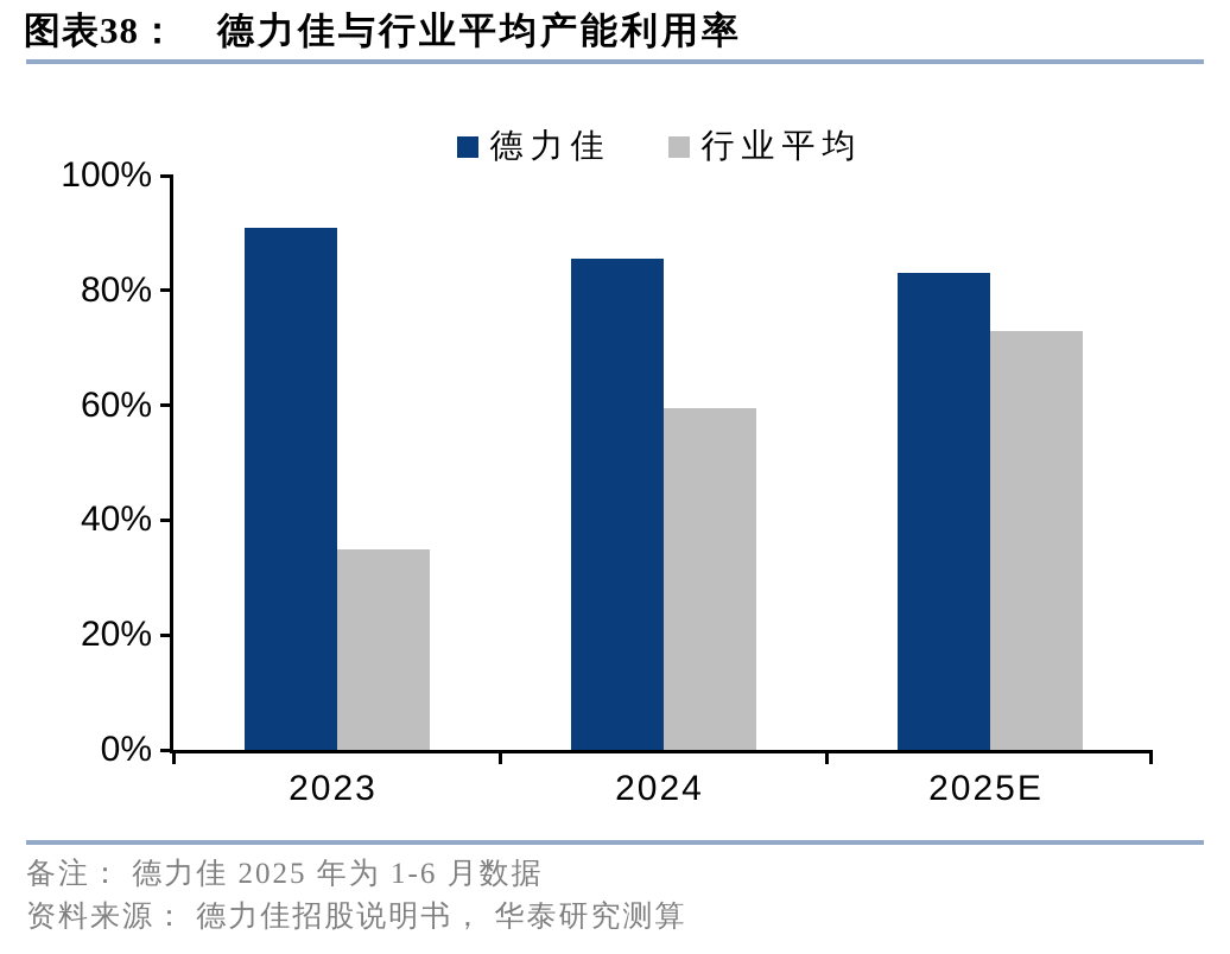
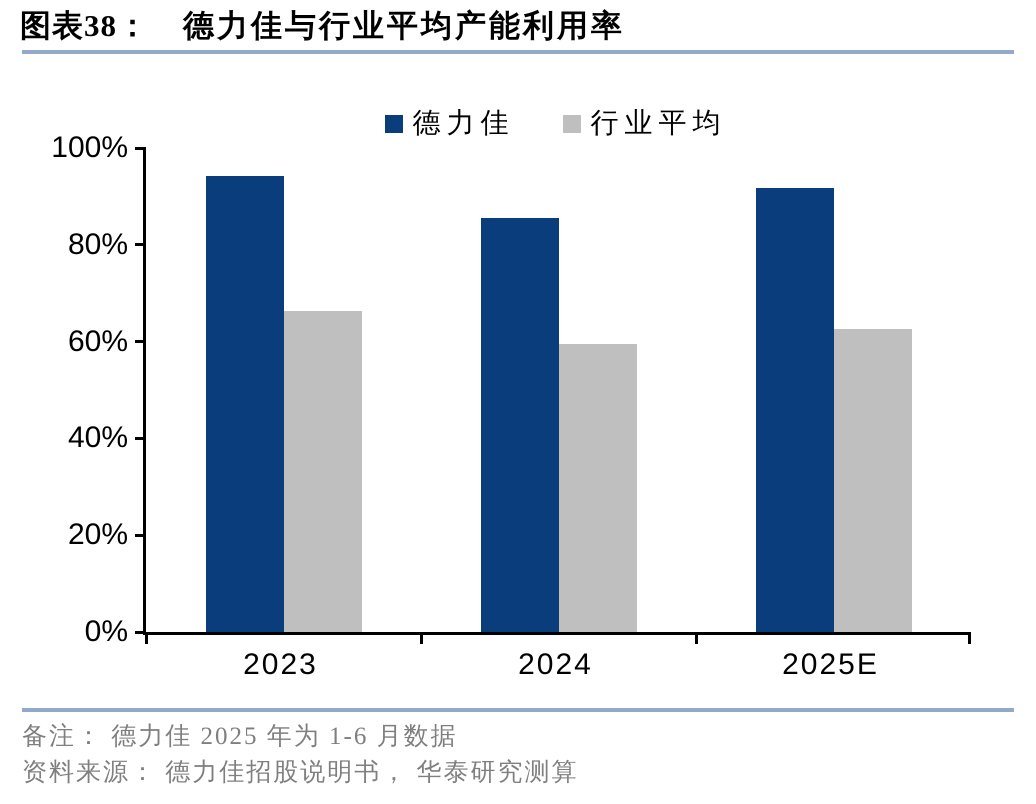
德力佳/2023: 91% -> 94%
行业平均/2023: 35% -> 66%
德力佳/2025E: 83% -> 92%
行业平均/2025E: 73% -> 63%
